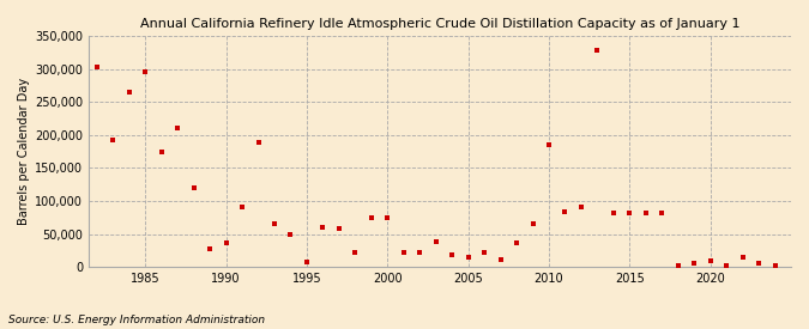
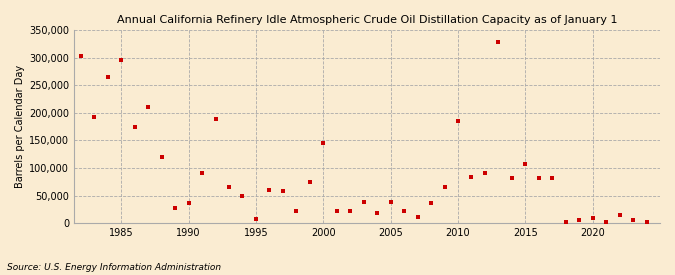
2000: 75,000 -> 146,000
2005: 15,000 -> 38,000
2015: 82,000 -> 108,000
